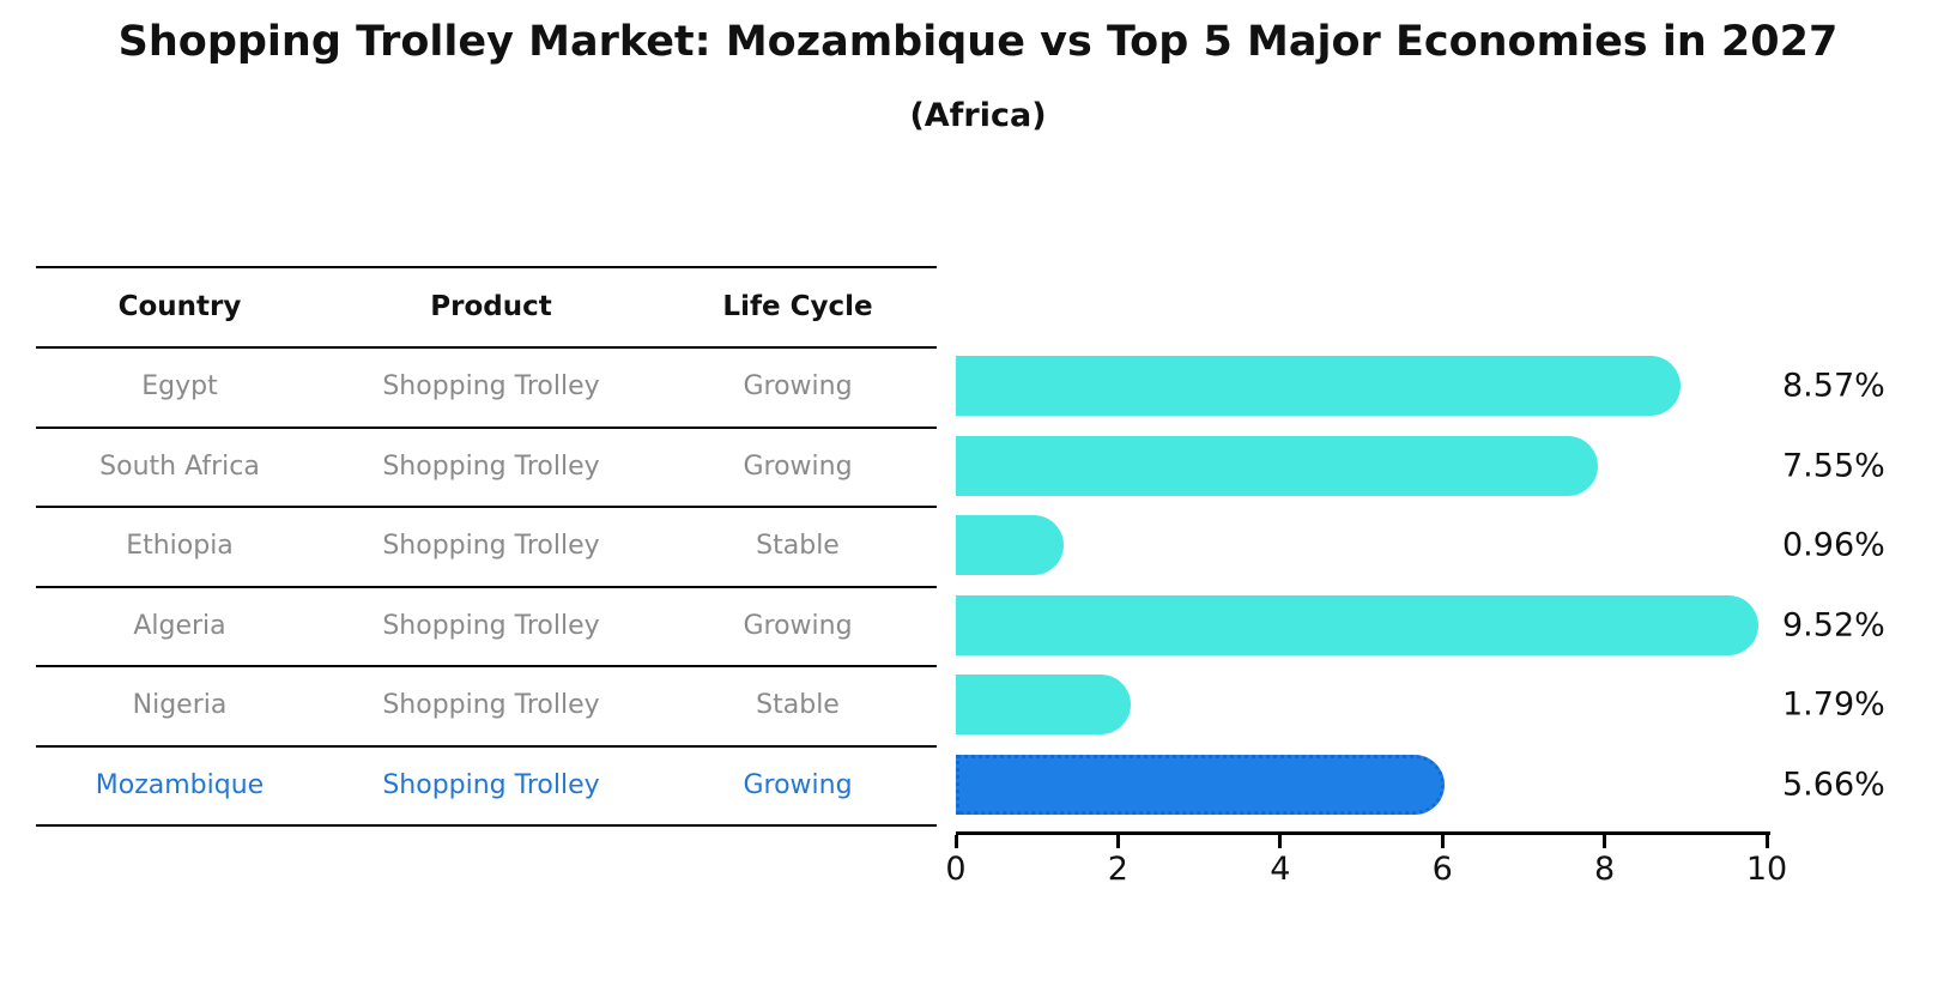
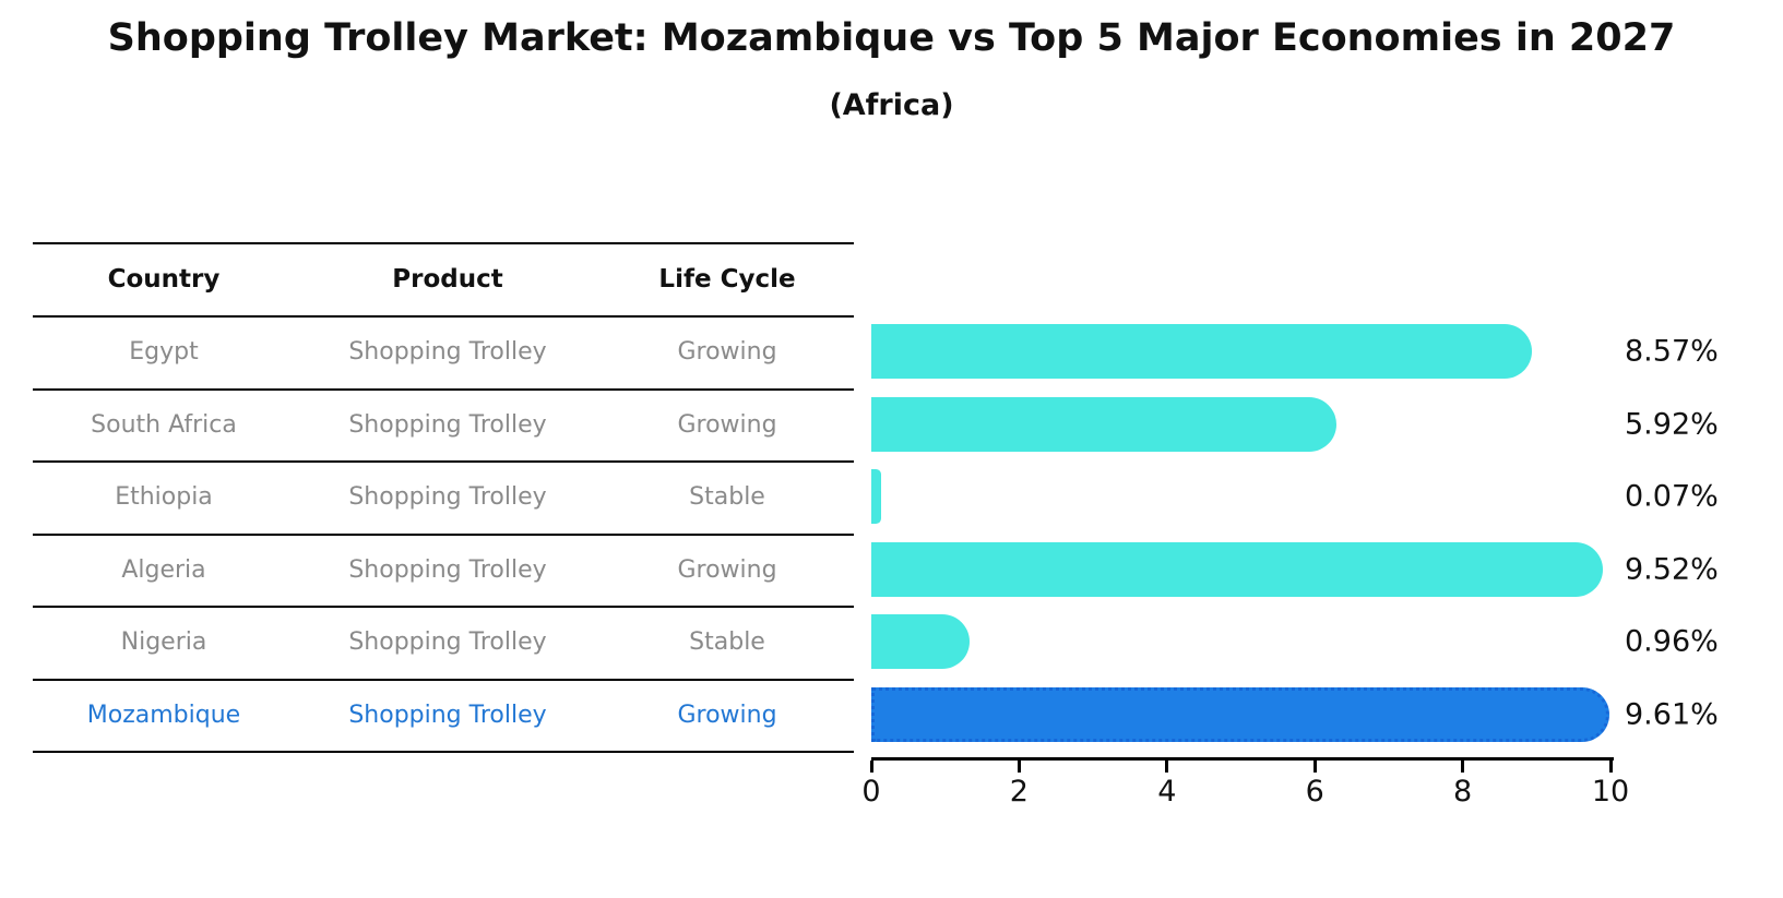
South Africa: 7.55% -> 5.92%
Ethiopia: 0.96% -> 0.07%
Nigeria: 1.79% -> 0.96%
Mozambique: 5.66% -> 9.61%
